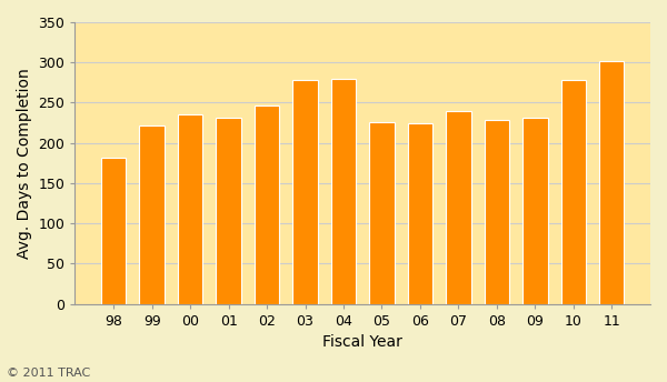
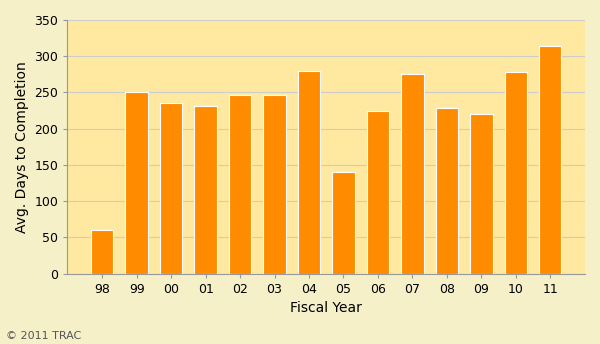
98: 182 -> 60
99: 222 -> 250
03: 278 -> 246
05: 226 -> 140
07: 240 -> 276
09: 231 -> 220
11: 302 -> 314
